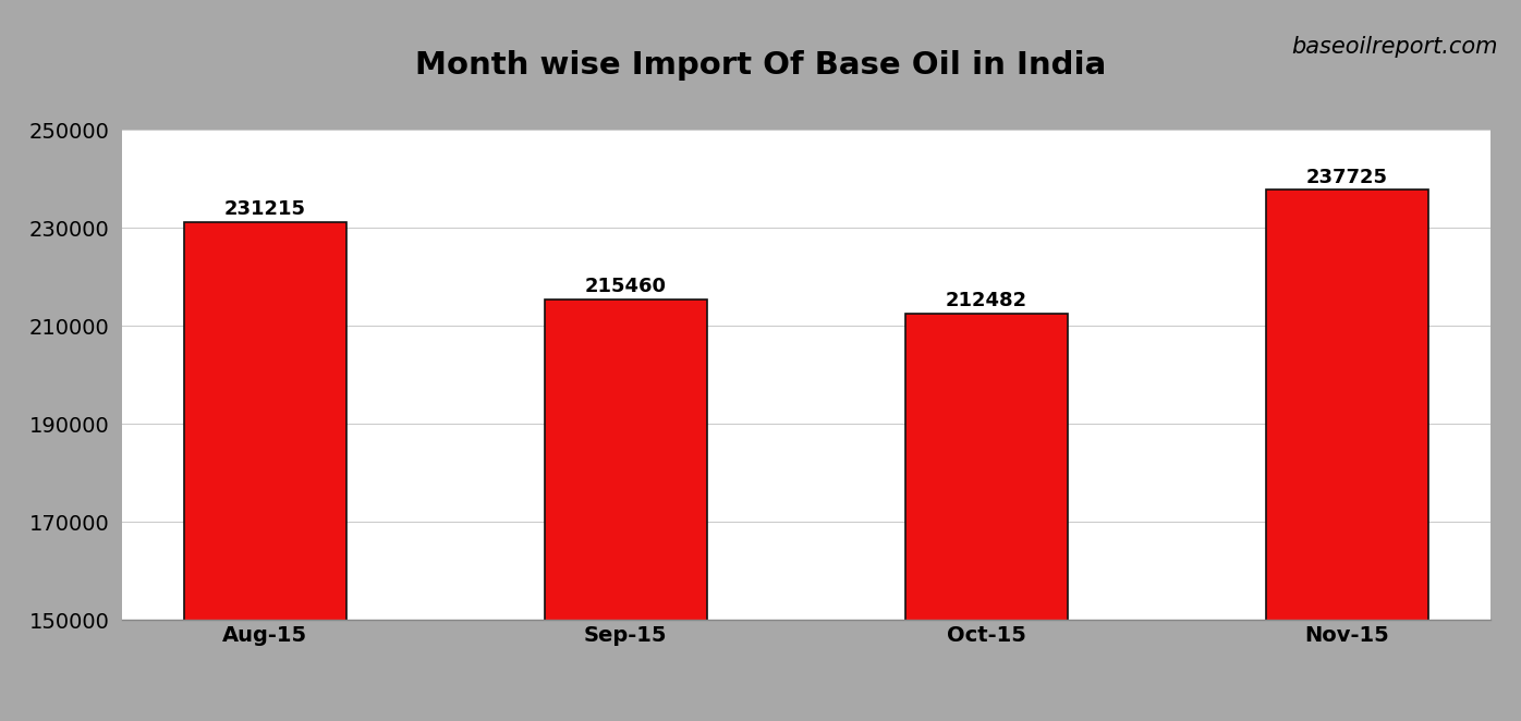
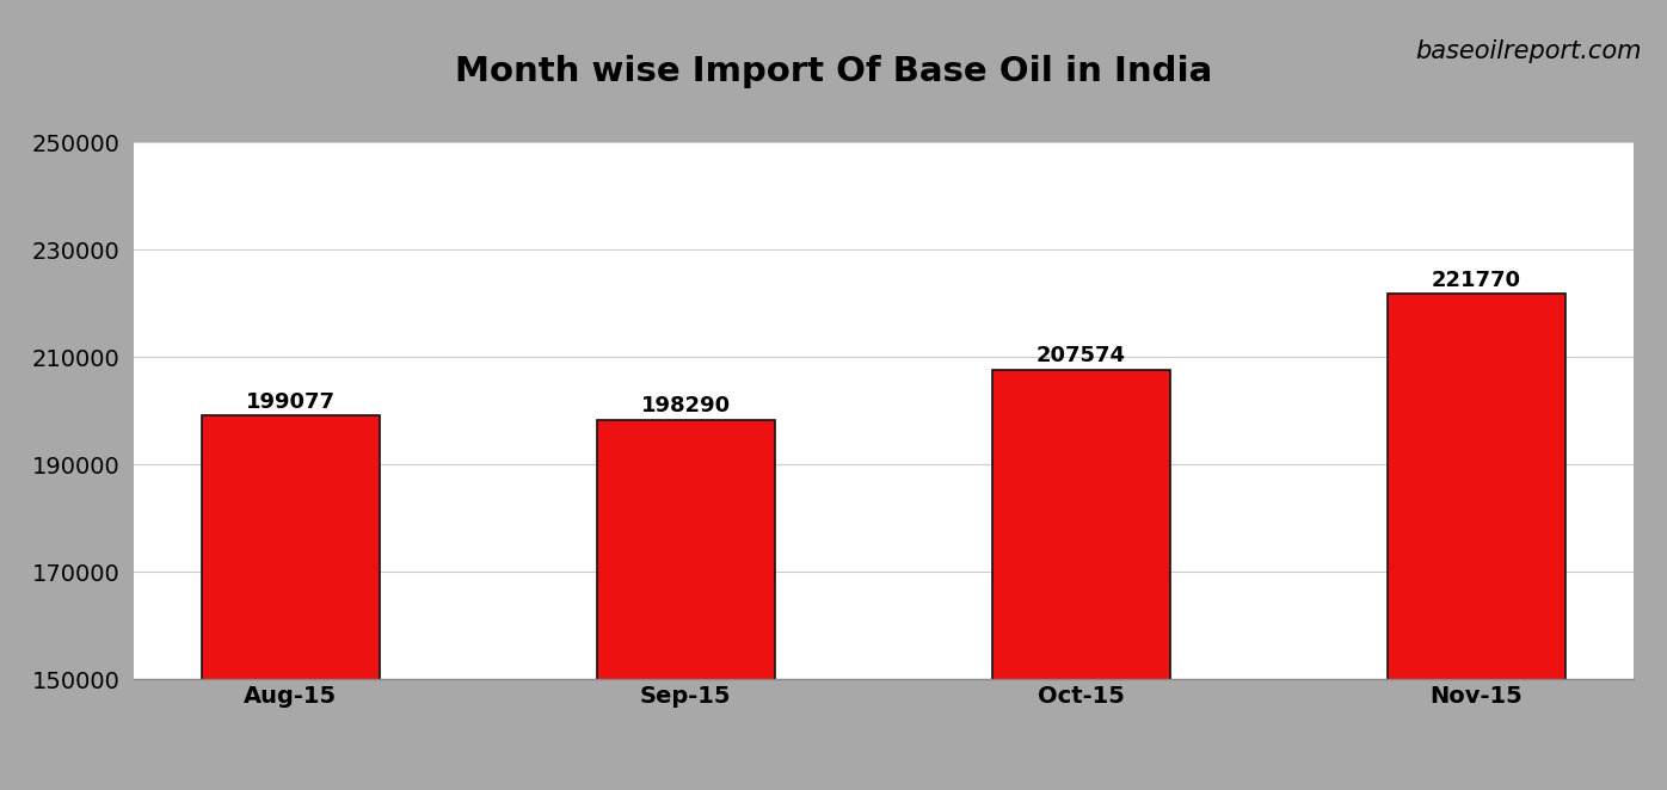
Aug-15: 231215 -> 199077
Sep-15: 215460 -> 198290
Oct-15: 212482 -> 207574
Nov-15: 237725 -> 221770
